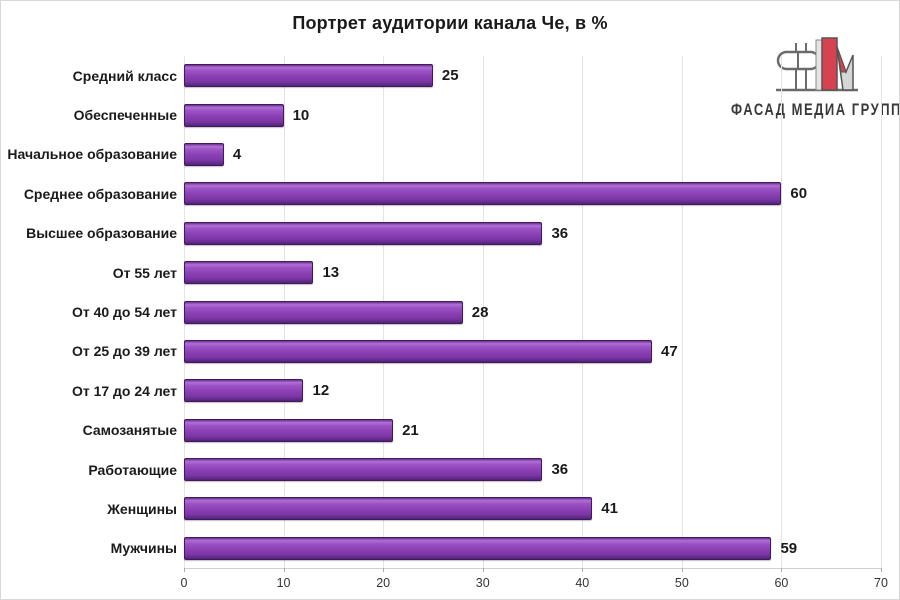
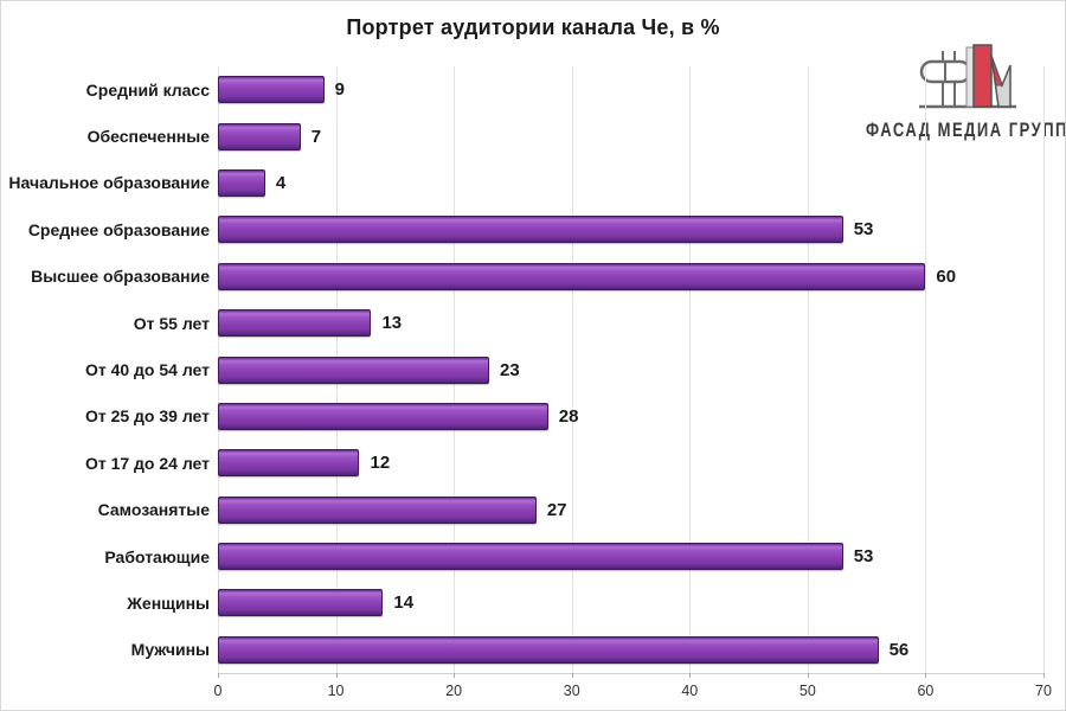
Средний класс: 25 -> 9
Обеспеченные: 10 -> 7
Среднее образование: 60 -> 53
Высшее образование: 36 -> 60
От 40 до 54 лет: 28 -> 23
От 25 до 39 лет: 47 -> 28
Самозанятые: 21 -> 27
Работающие: 36 -> 53
Женщины: 41 -> 14
Мужчины: 59 -> 56
